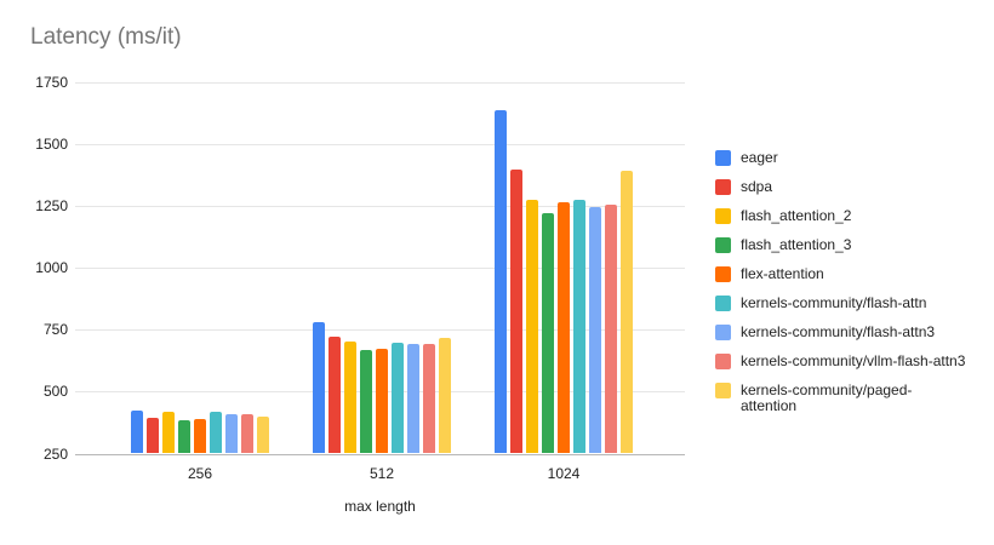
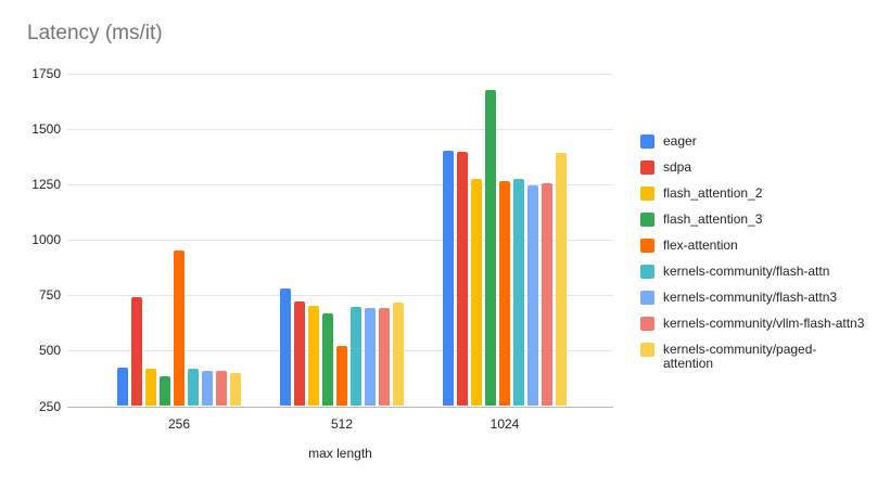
sdpa/256: 390 -> 740
flex-attention/256: 390 -> 950
flex-attention/512: 670 -> 520
eager/1024: 1640 -> 1400
flash_attention_3/1024: 1220 -> 1670
